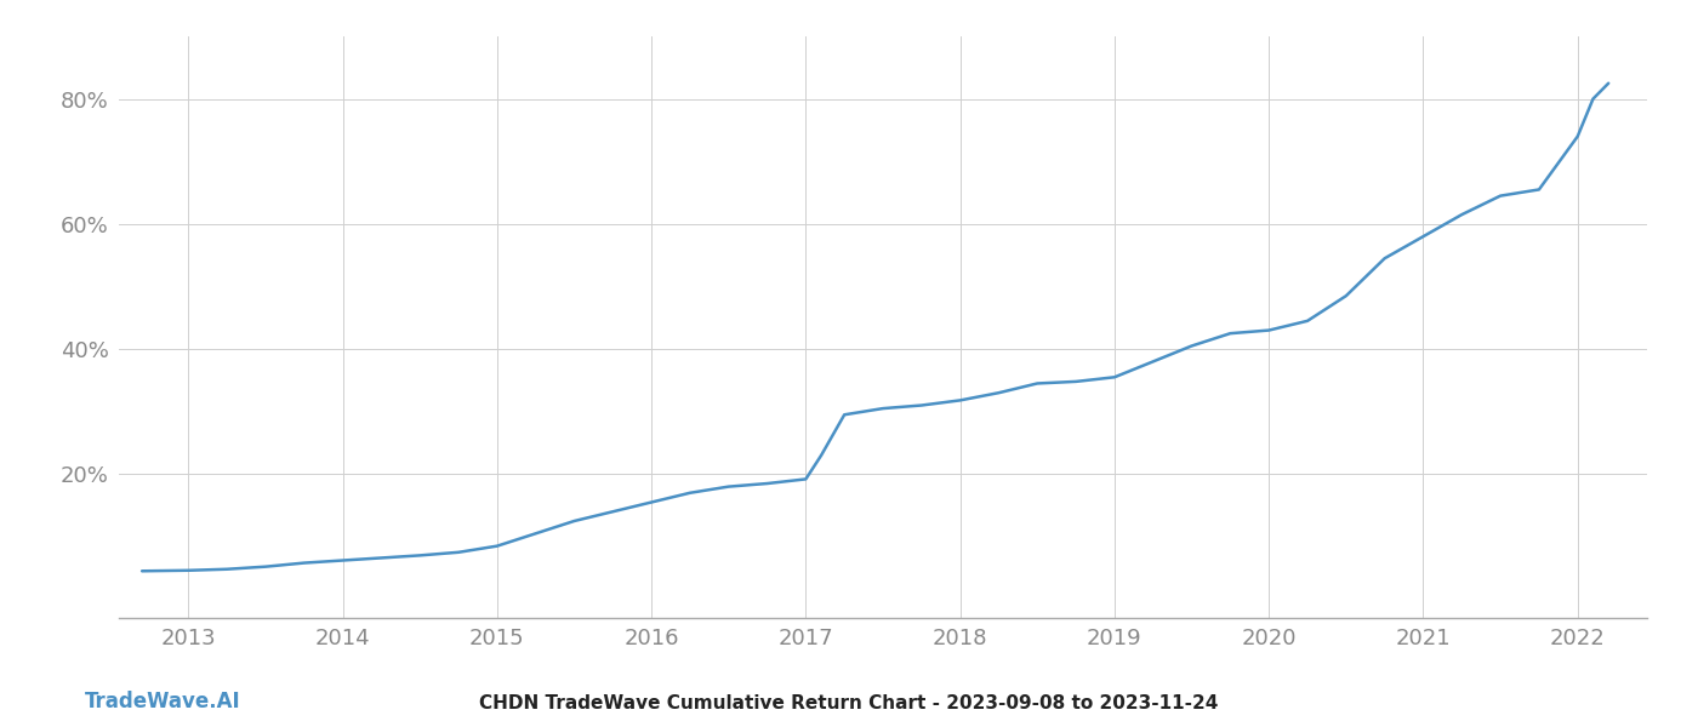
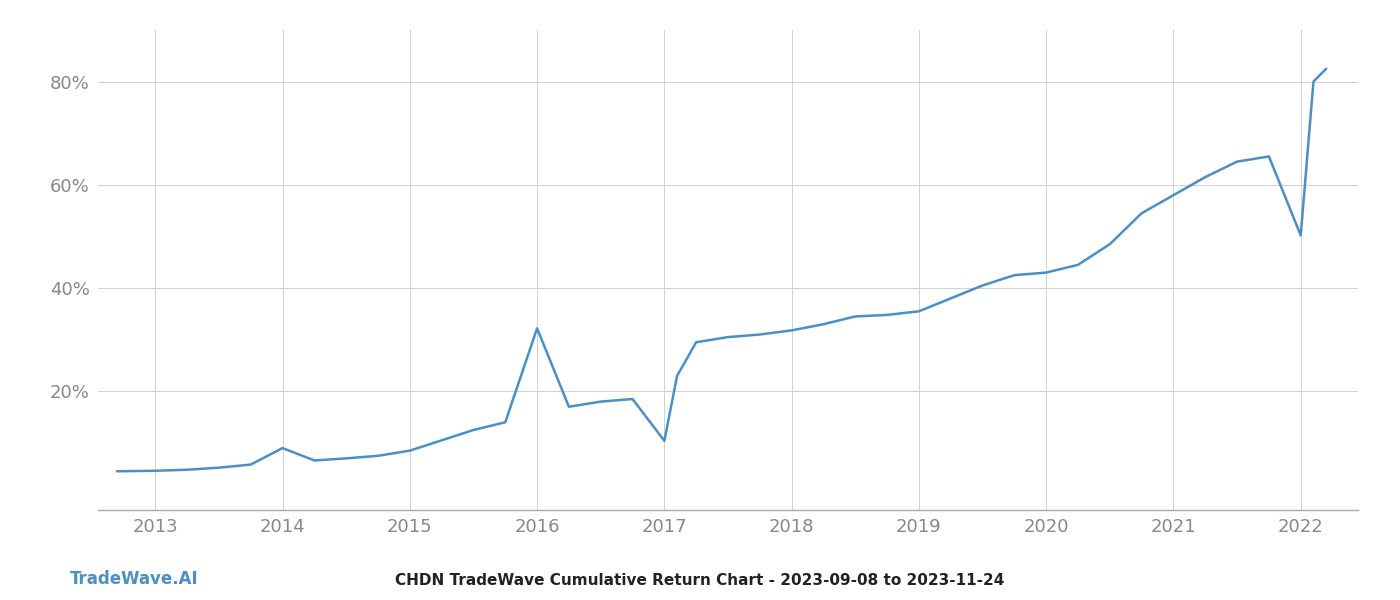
2014: 6.2% -> 9.0%
2016: 15.5% -> 32.2%
2017: 19.2% -> 10.4%
2022: 74.0% -> 50.2%
